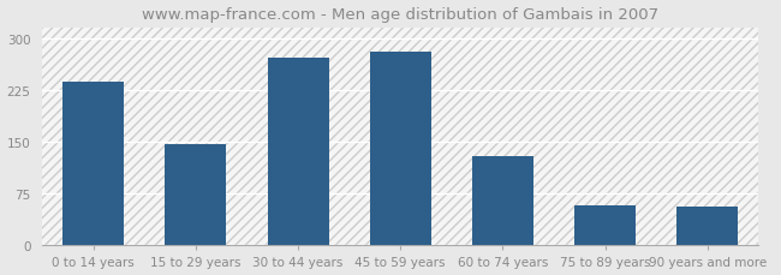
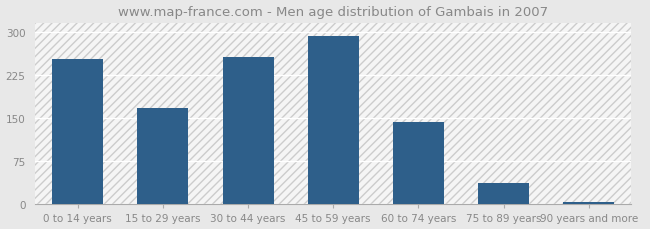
0 to 14 years: 236 -> 252
15 to 29 years: 146 -> 168
30 to 44 years: 272 -> 255
45 to 59 years: 280 -> 293
60 to 74 years: 130 -> 143
75 to 89 years: 58 -> 38
90 years and more: 56 -> 5
